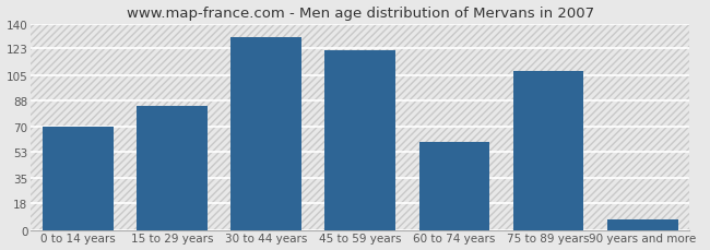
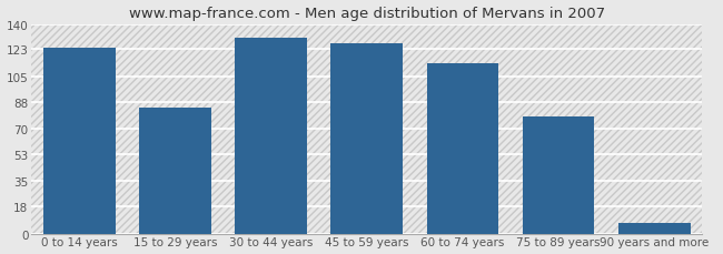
0 to 14 years: 70 -> 124
45 to 59 years: 122 -> 127
60 to 74 years: 60 -> 114
75 to 89 years: 108 -> 78
